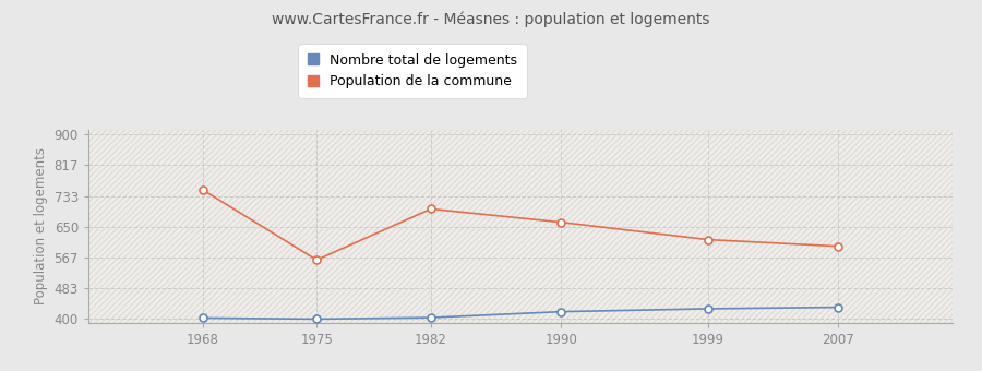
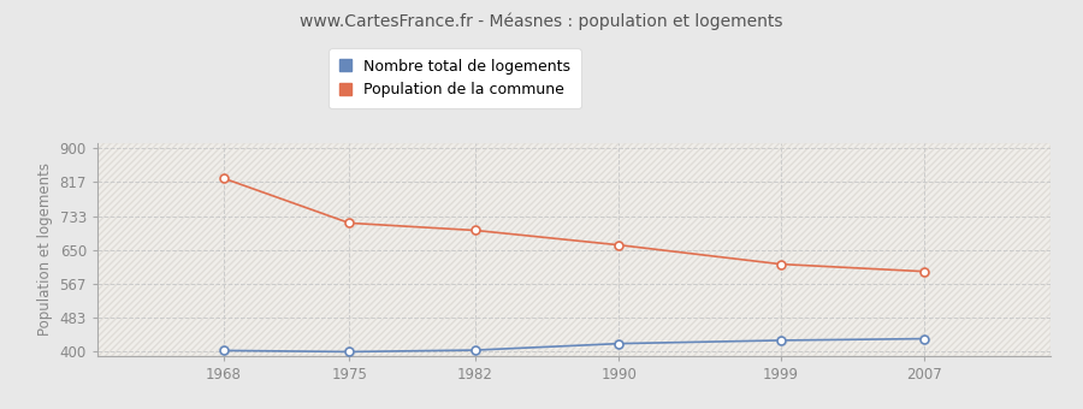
Population de la commune/1968: 750 -> 826
Population de la commune/1975: 560 -> 716
